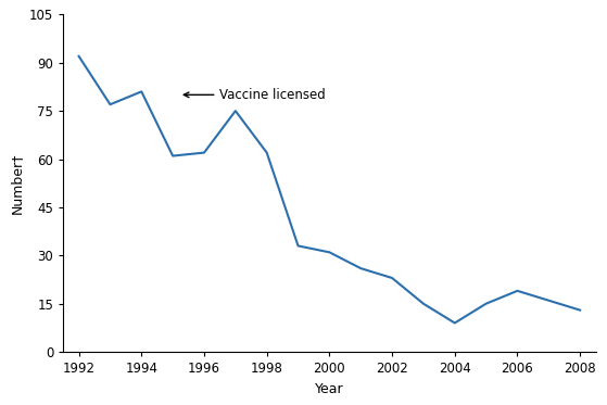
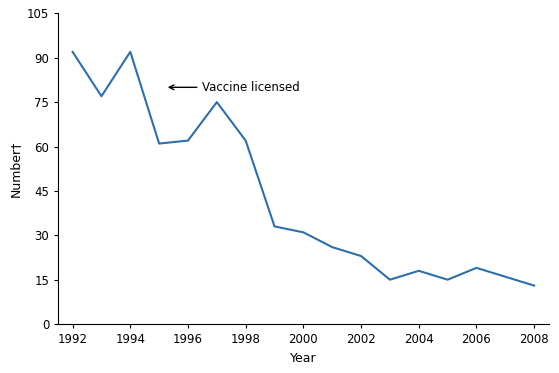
1994: 81 -> 92
2004: 9 -> 18
